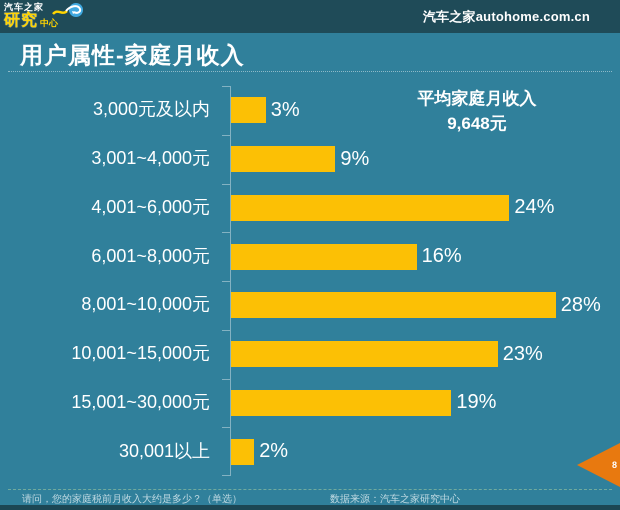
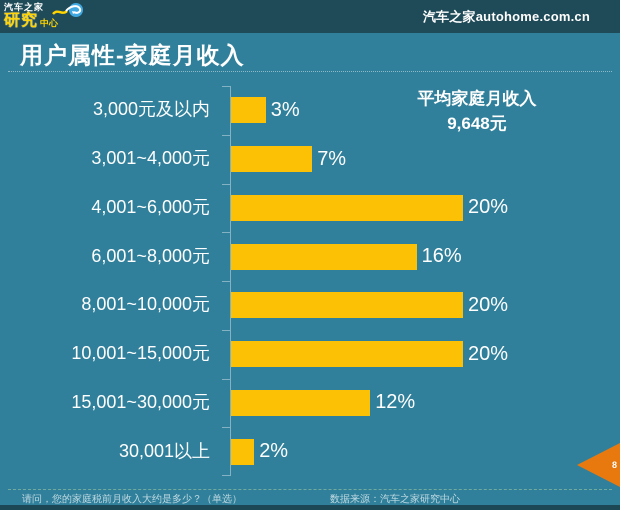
3,001~4,000元: 9% -> 7%
4,001~6,000元: 24% -> 20%
8,001~10,000元: 28% -> 20%
10,001~15,000元: 23% -> 20%
15,001~30,000元: 19% -> 12%
